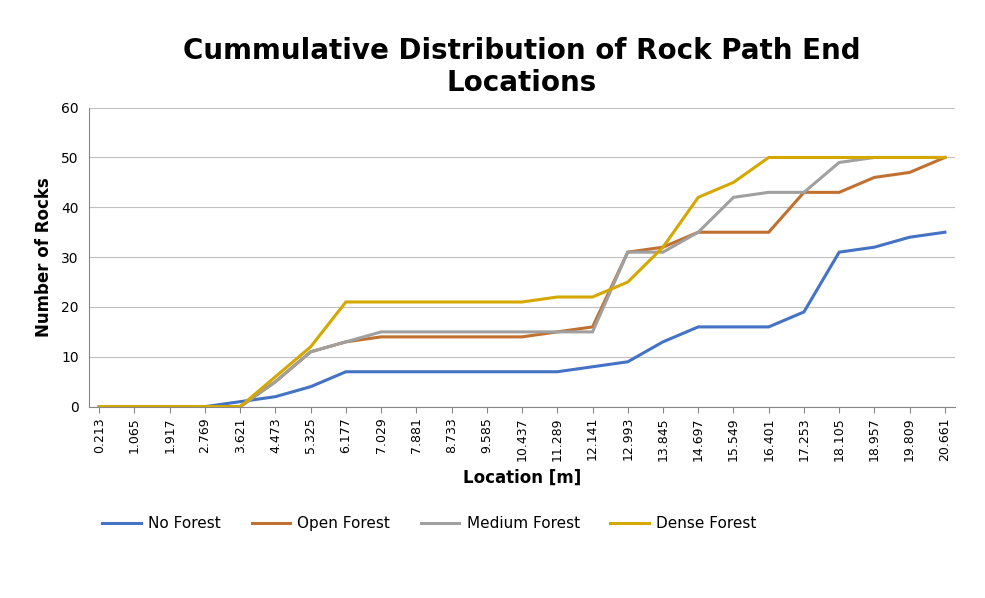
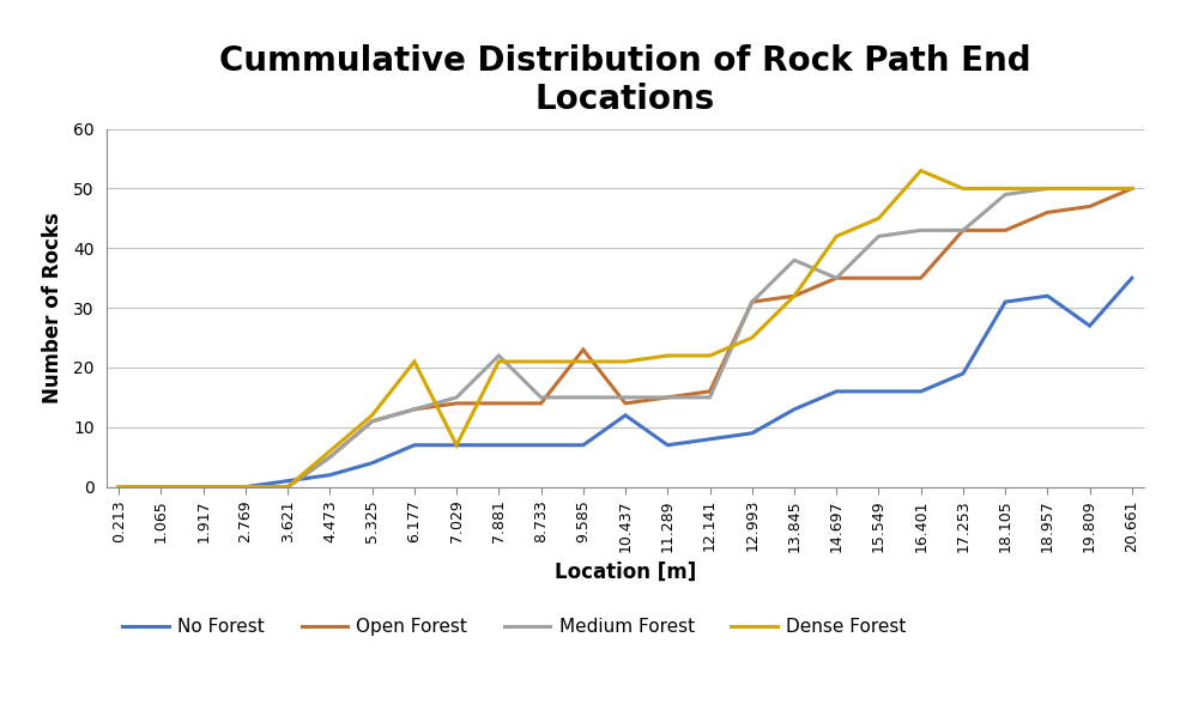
Dense Forest/7.029: 21 -> 7
Medium Forest/7.881: 15 -> 22
Open Forest/9.585: 14 -> 23
No Forest/10.437: 7 -> 12
Medium Forest/13.845: 31 -> 38
Dense Forest/16.401: 50 -> 53
No Forest/19.809: 34 -> 27
